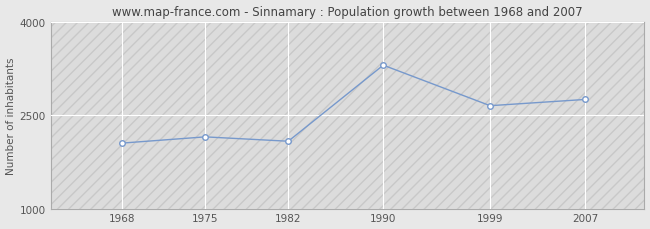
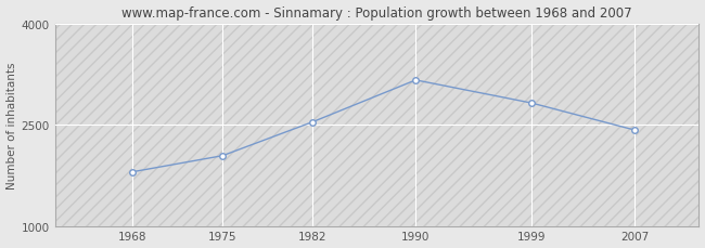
1968: 2050 -> 1800
1975: 2150 -> 2040
1982: 2080 -> 2540
1990: 3300 -> 3160
1999: 2650 -> 2820
2007: 2750 -> 2420
